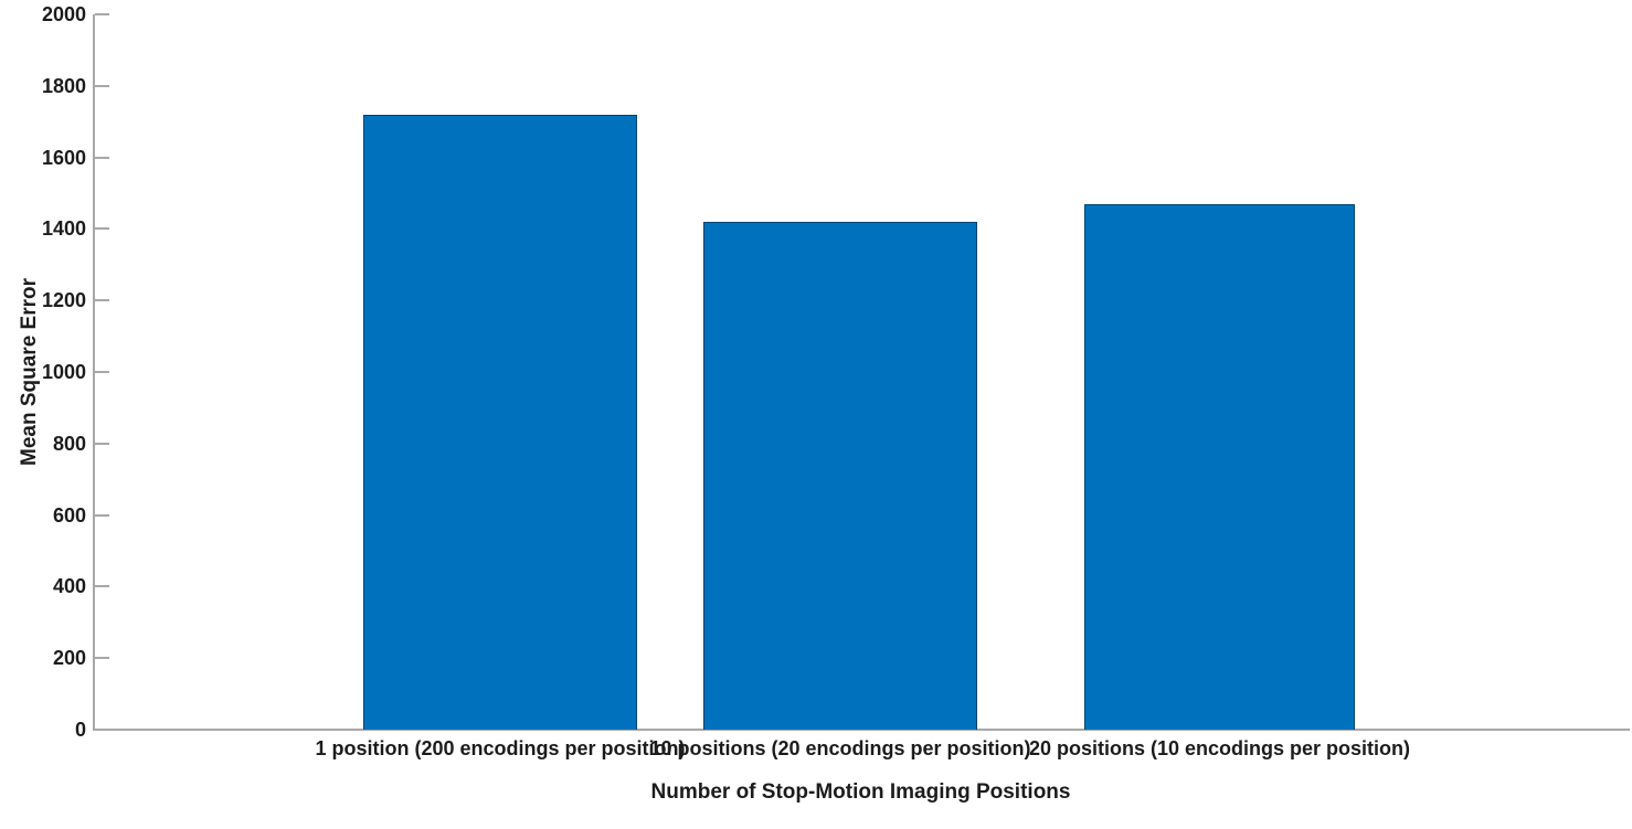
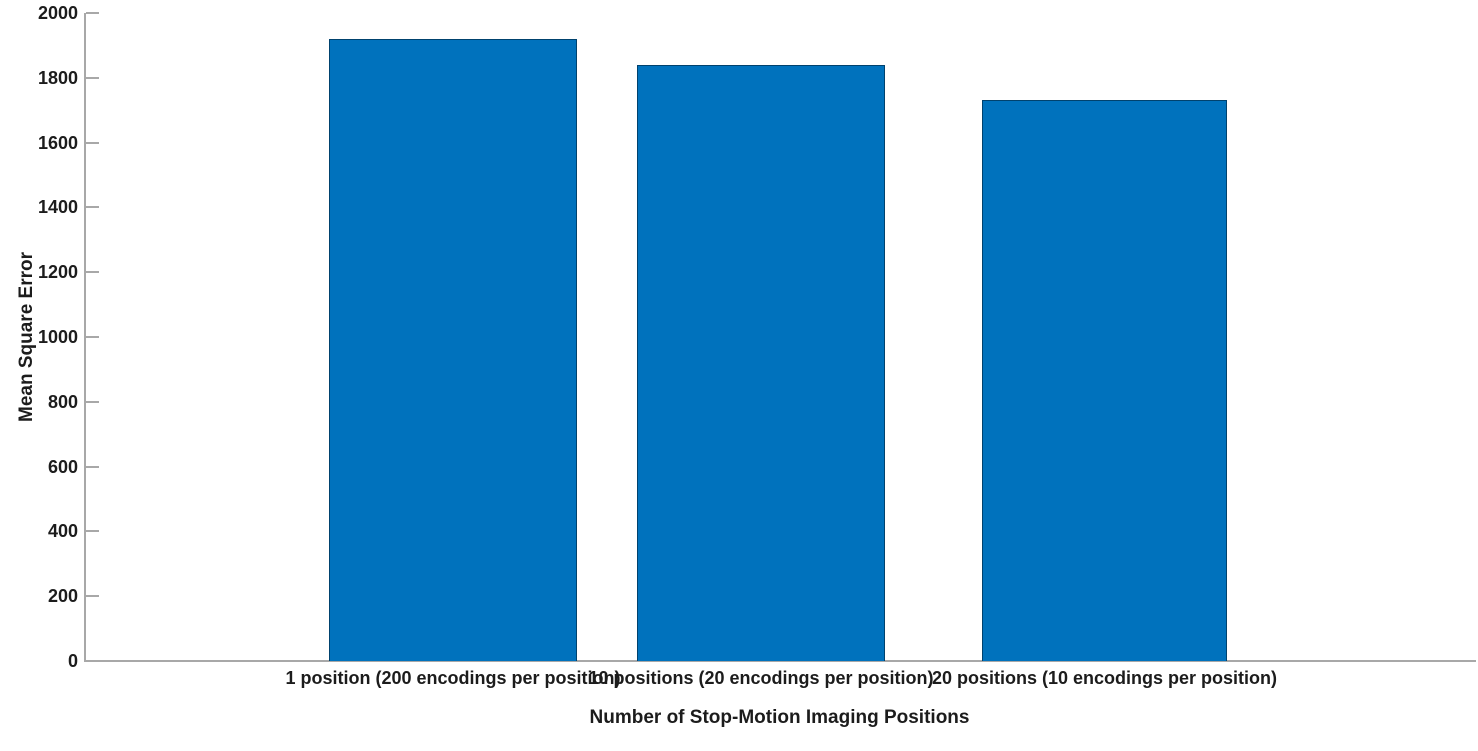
1 position (200 encodings per position): 1720 -> 1920
10 positions (20 encodings per position): 1420 -> 1840
20 positions (10 encodings per position): 1470 -> 1730
